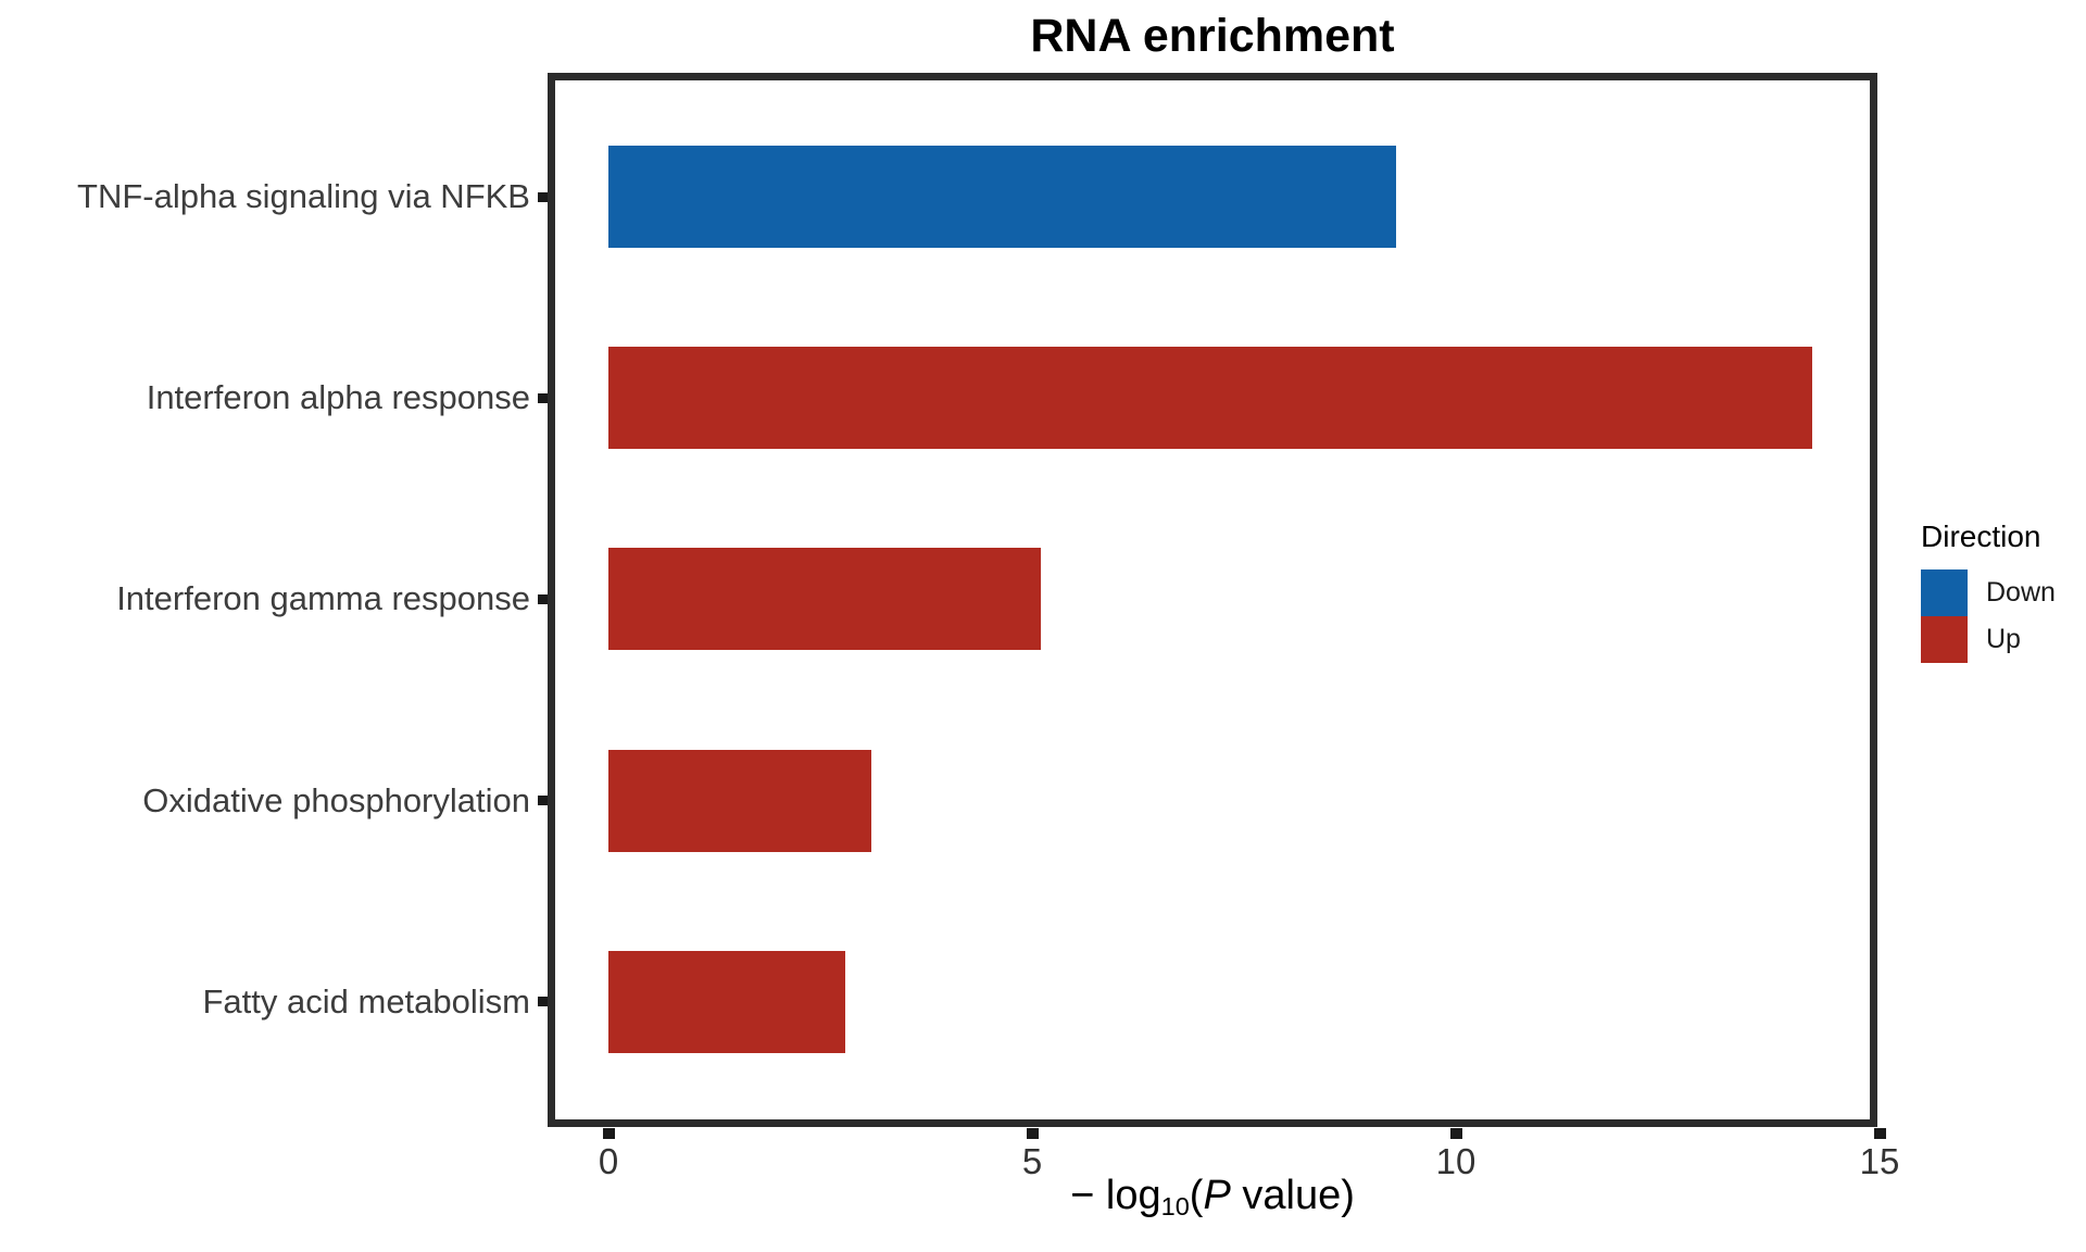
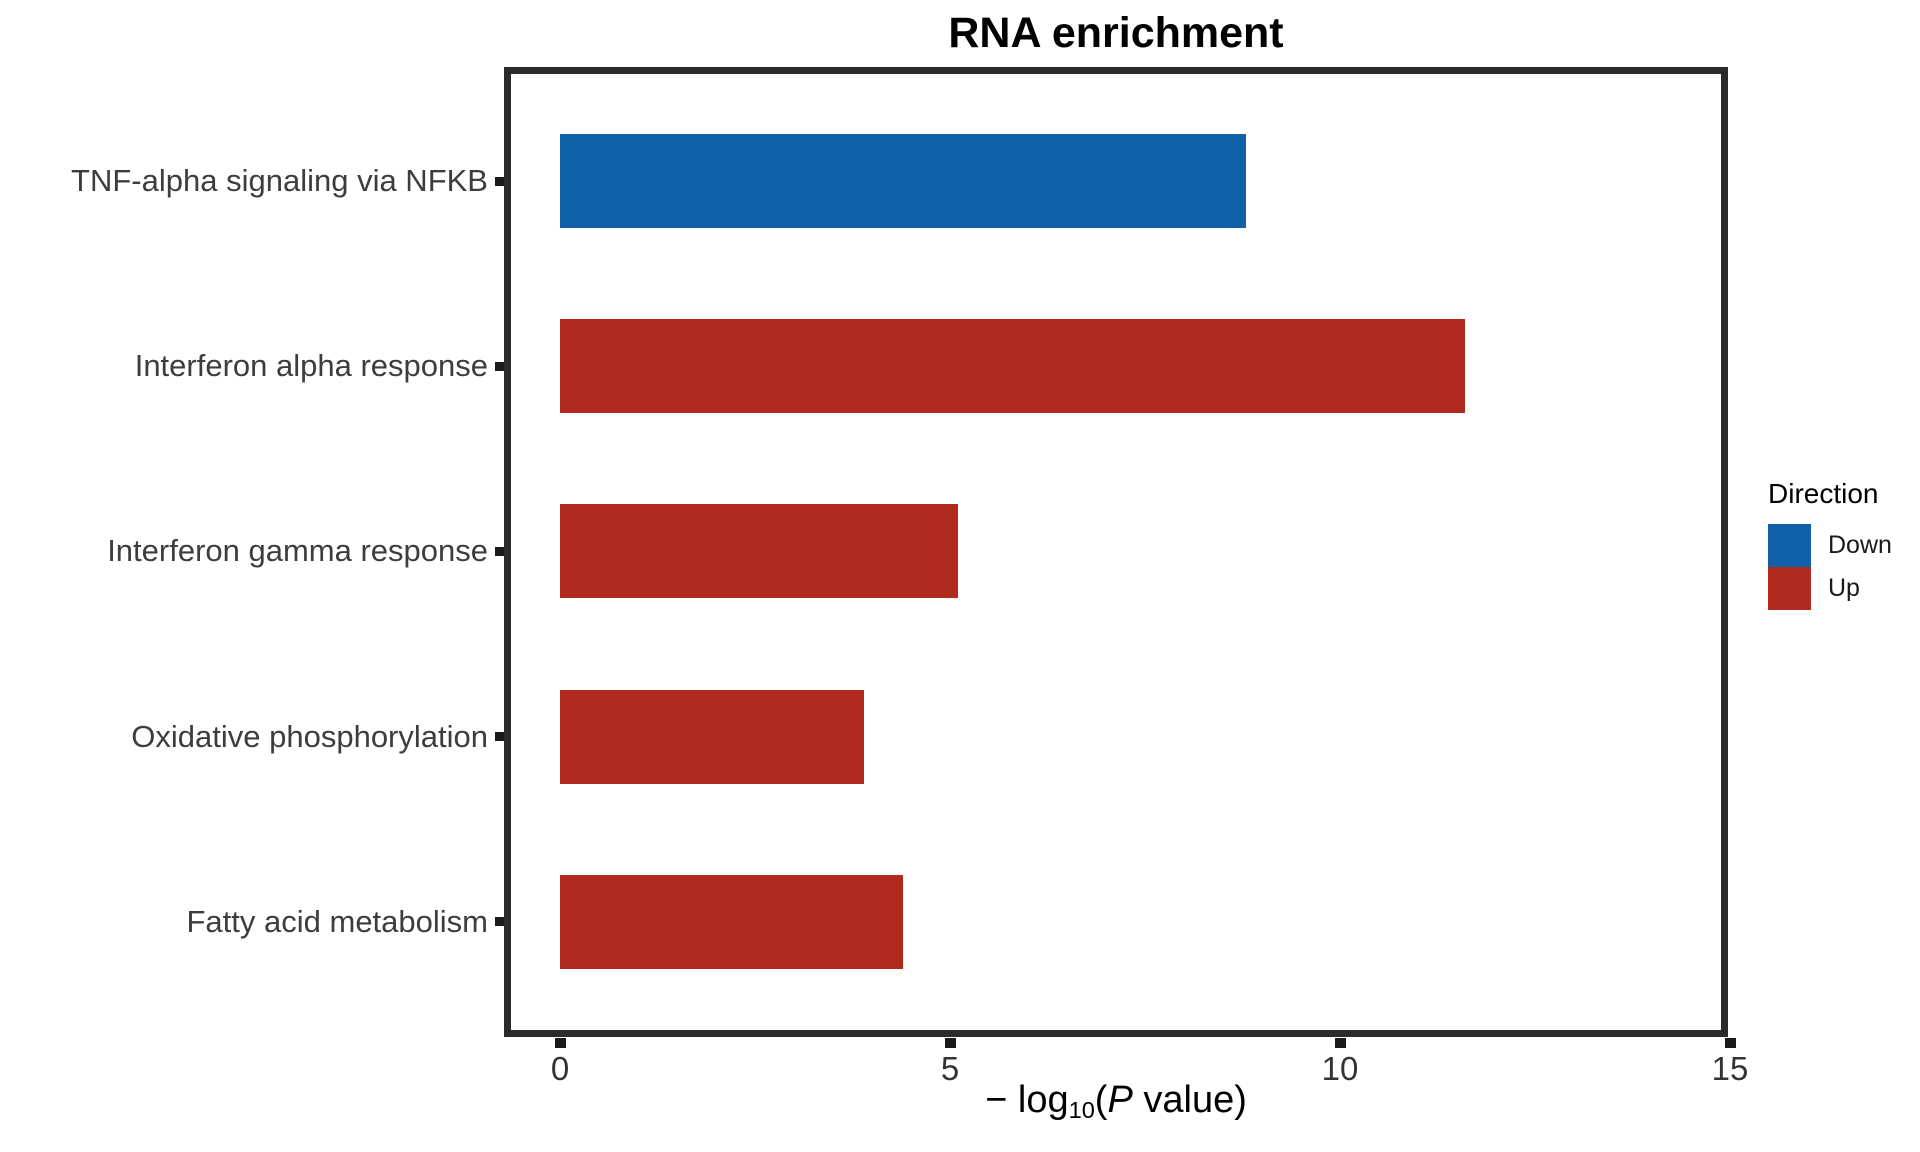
TNF-alpha signaling via NFKB: 9.3 -> 8.8
Interferon alpha response: 14.2 -> 11.6
Oxidative phosphorylation: 3.1 -> 3.9
Fatty acid metabolism: 2.8 -> 4.4
